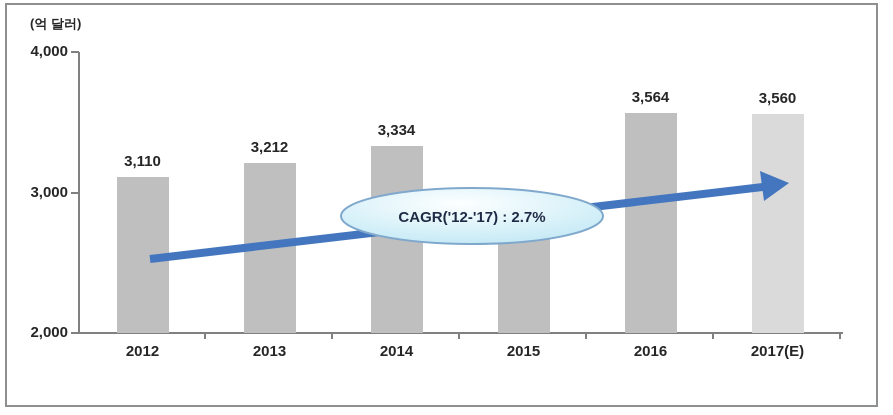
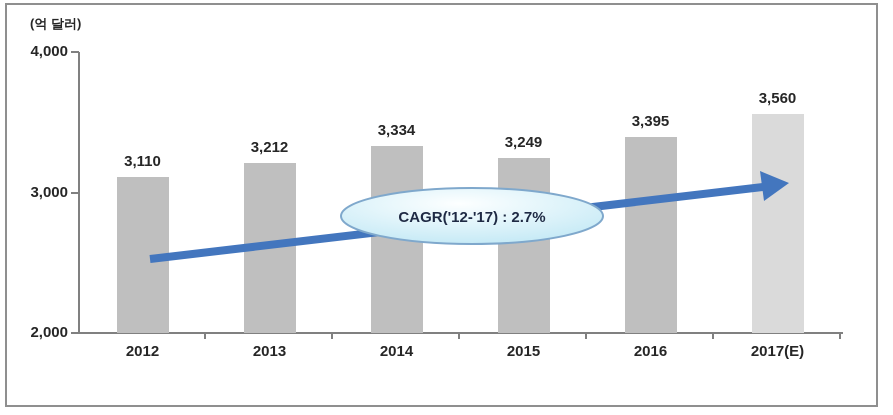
2015: 2,828 -> 3,249
2016: 3,564 -> 3,395
